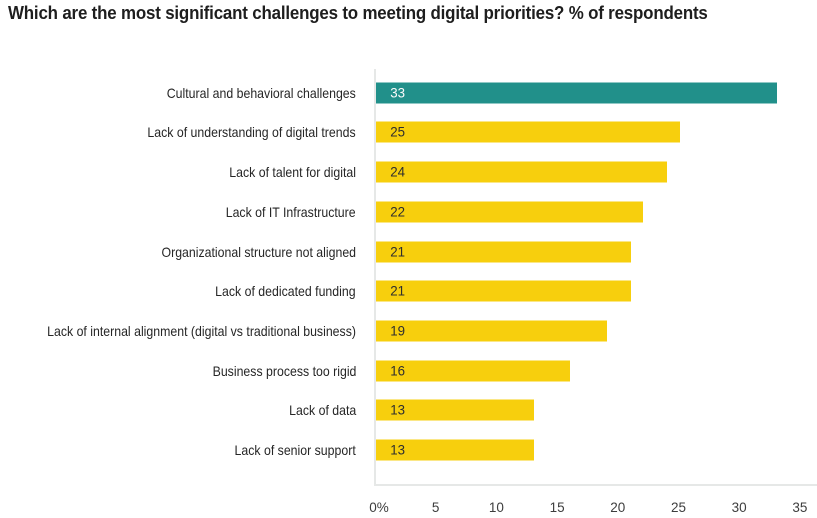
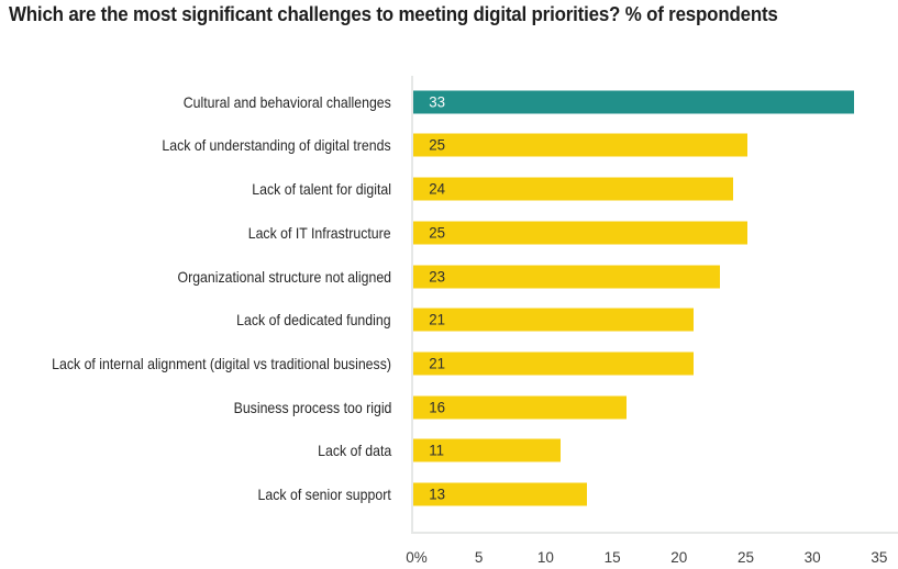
Lack of IT Infrastructure: 22 -> 25
Organizational structure not aligned: 21 -> 23
Lack of internal alignment (digital vs traditional business): 19 -> 21
Lack of data: 13 -> 11
